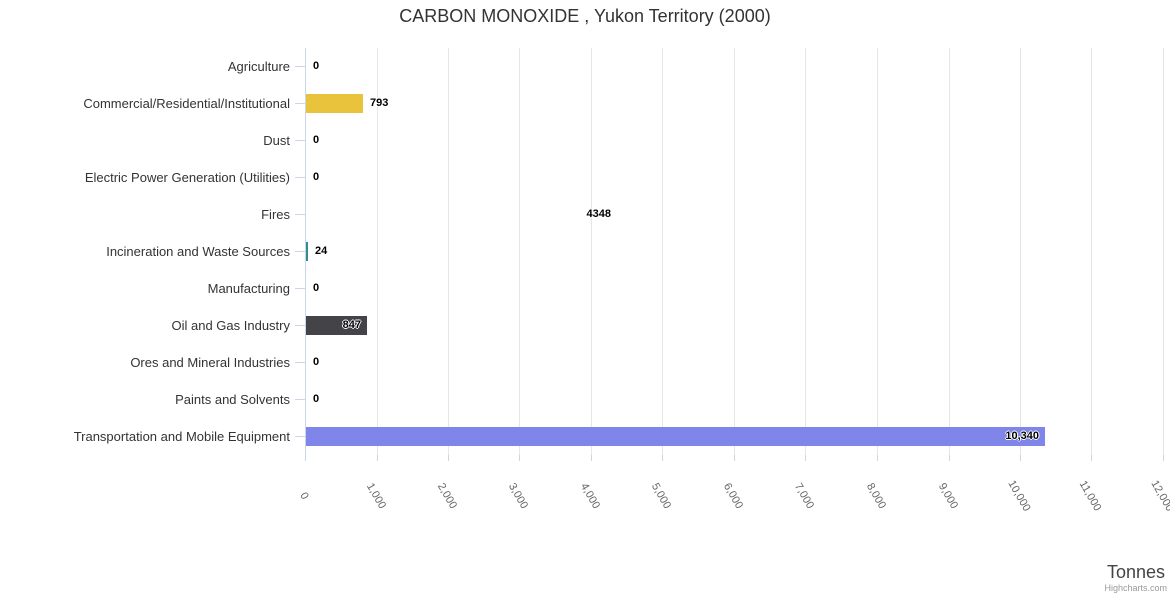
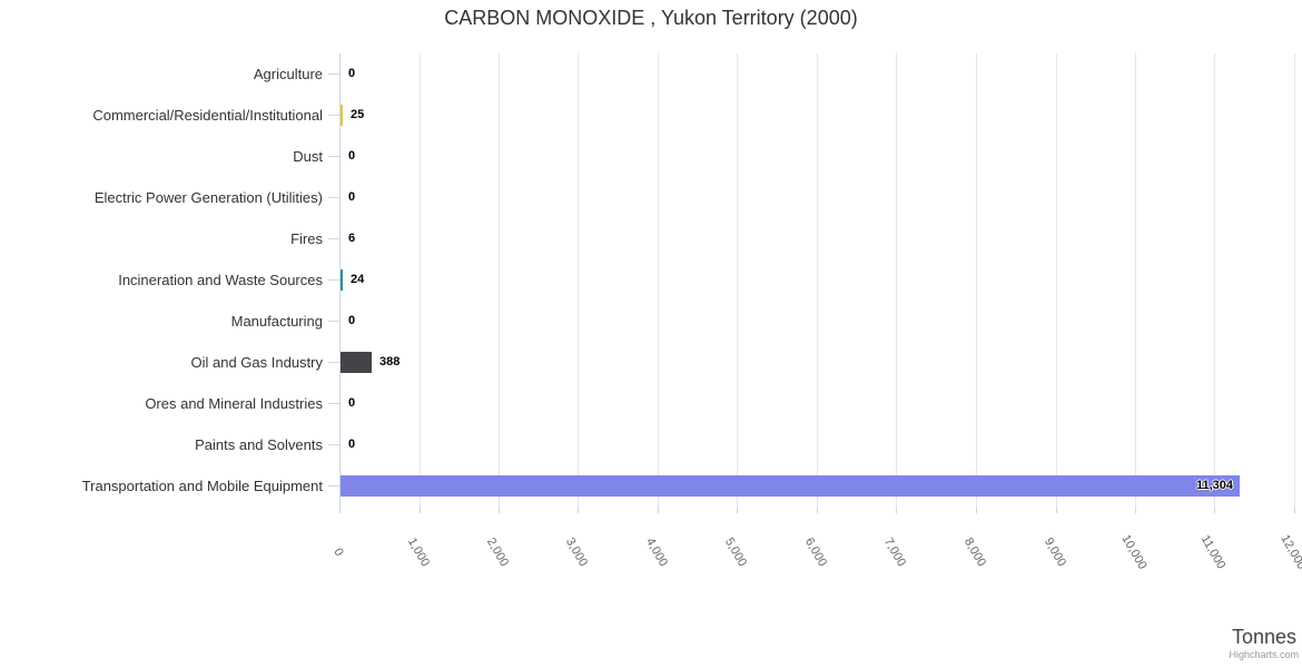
Commercial/Residential/Institutional: 793 -> 25
Fires: 4348 -> 6
Oil and Gas Industry: 847 -> 388
Transportation and Mobile Equipment: 10,340 -> 11,304
